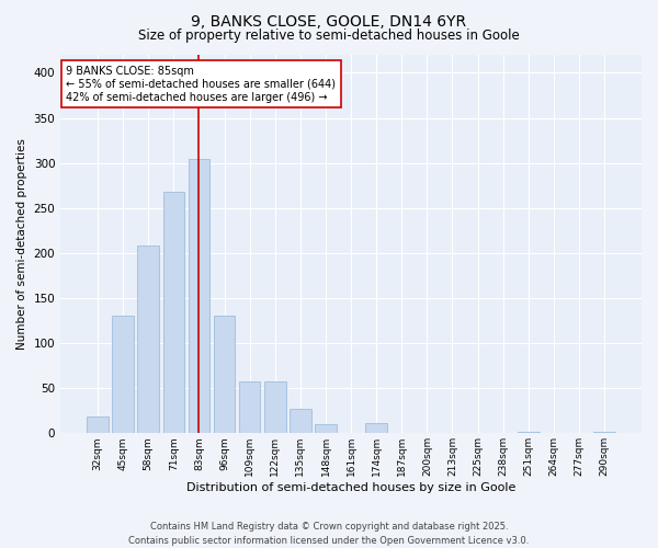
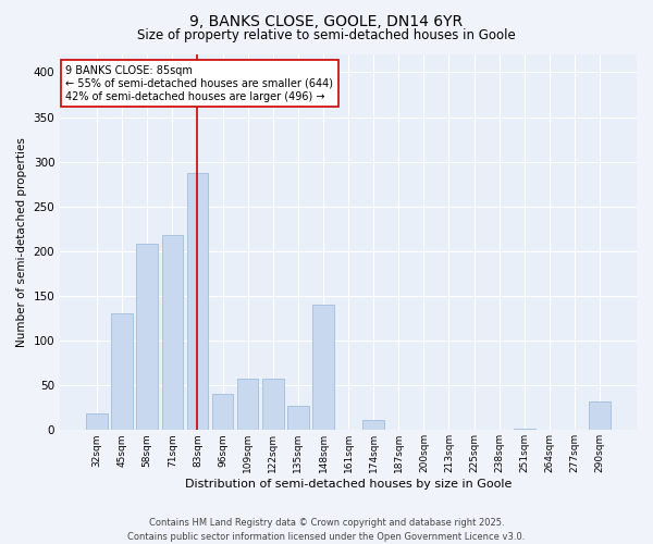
71sqm: 268 -> 218
83sqm: 304 -> 288
96sqm: 130 -> 40
148sqm: 10 -> 140
290sqm: 2 -> 32
